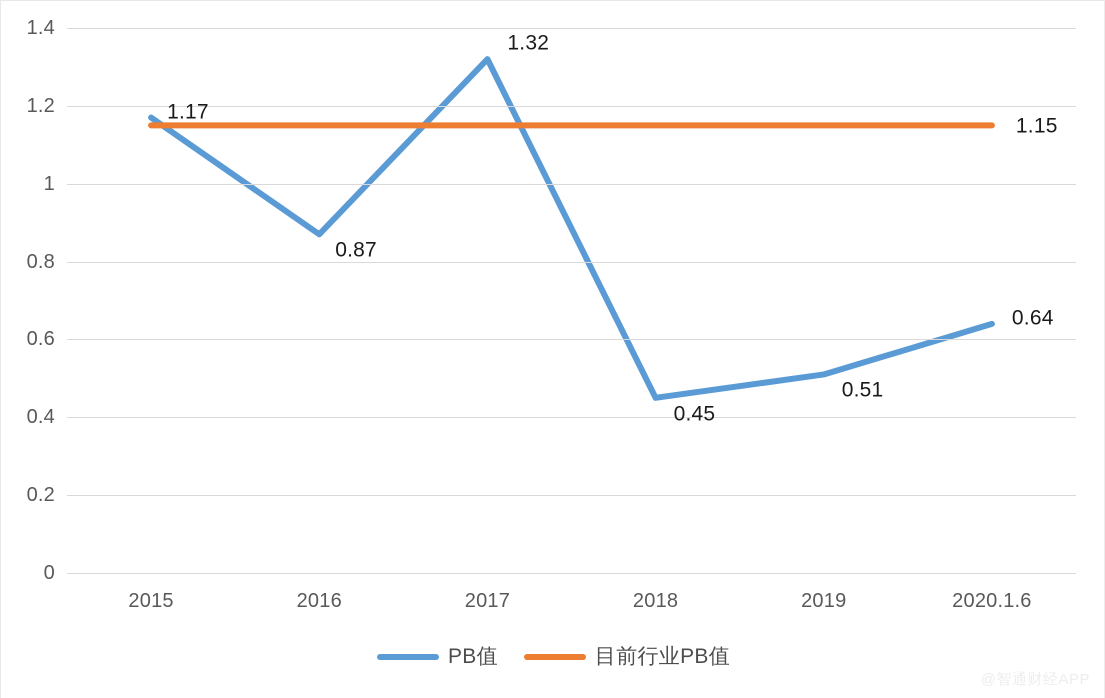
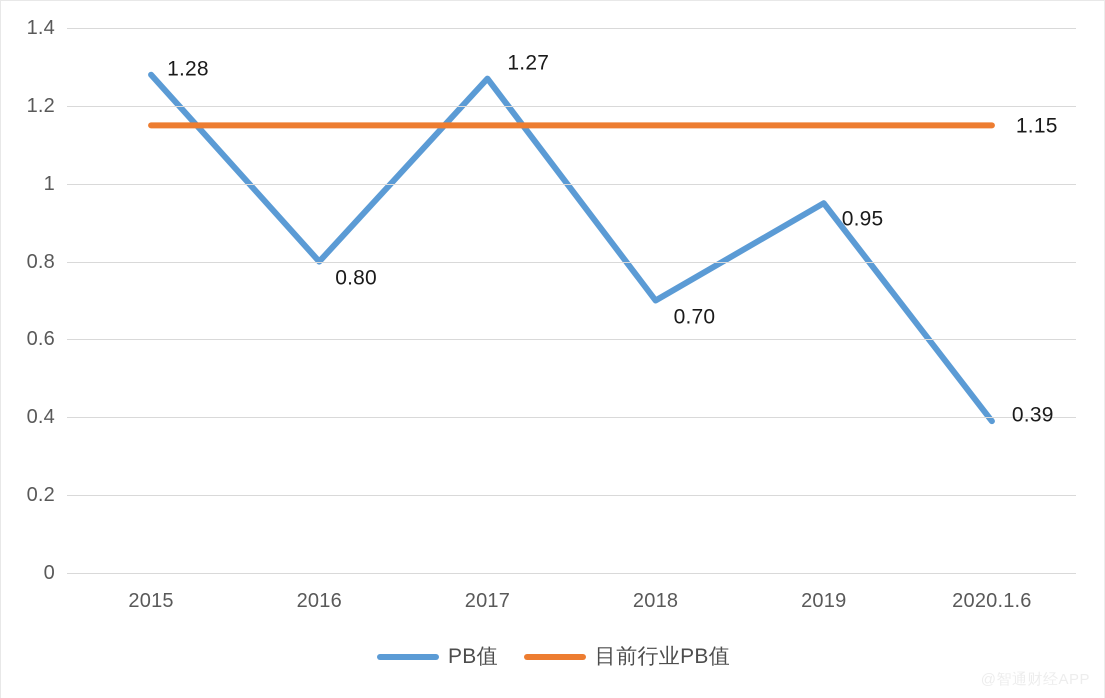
PB值/2015: 1.17 -> 1.28
PB值/2016: 0.87 -> 0.80
PB值/2017: 1.32 -> 1.27
PB值/2018: 0.45 -> 0.70
PB值/2019: 0.51 -> 0.95
PB值/2020.1.6: 0.64 -> 0.39
